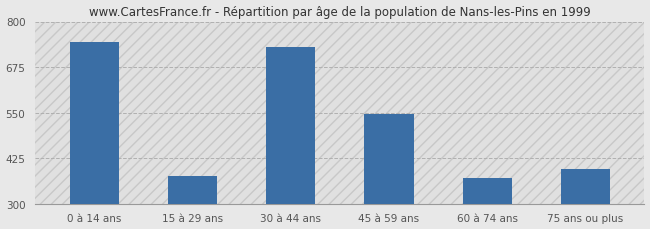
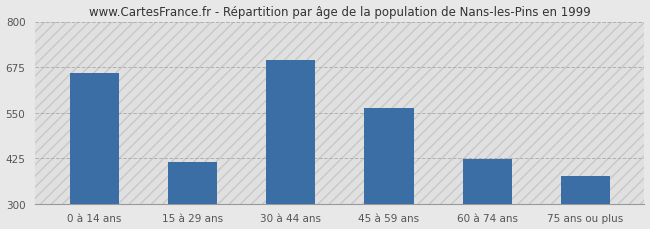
0 à 14 ans: 745 -> 660
15 à 29 ans: 375 -> 415
30 à 44 ans: 730 -> 695
45 à 59 ans: 545 -> 562
60 à 74 ans: 370 -> 422
75 ans ou plus: 395 -> 375
